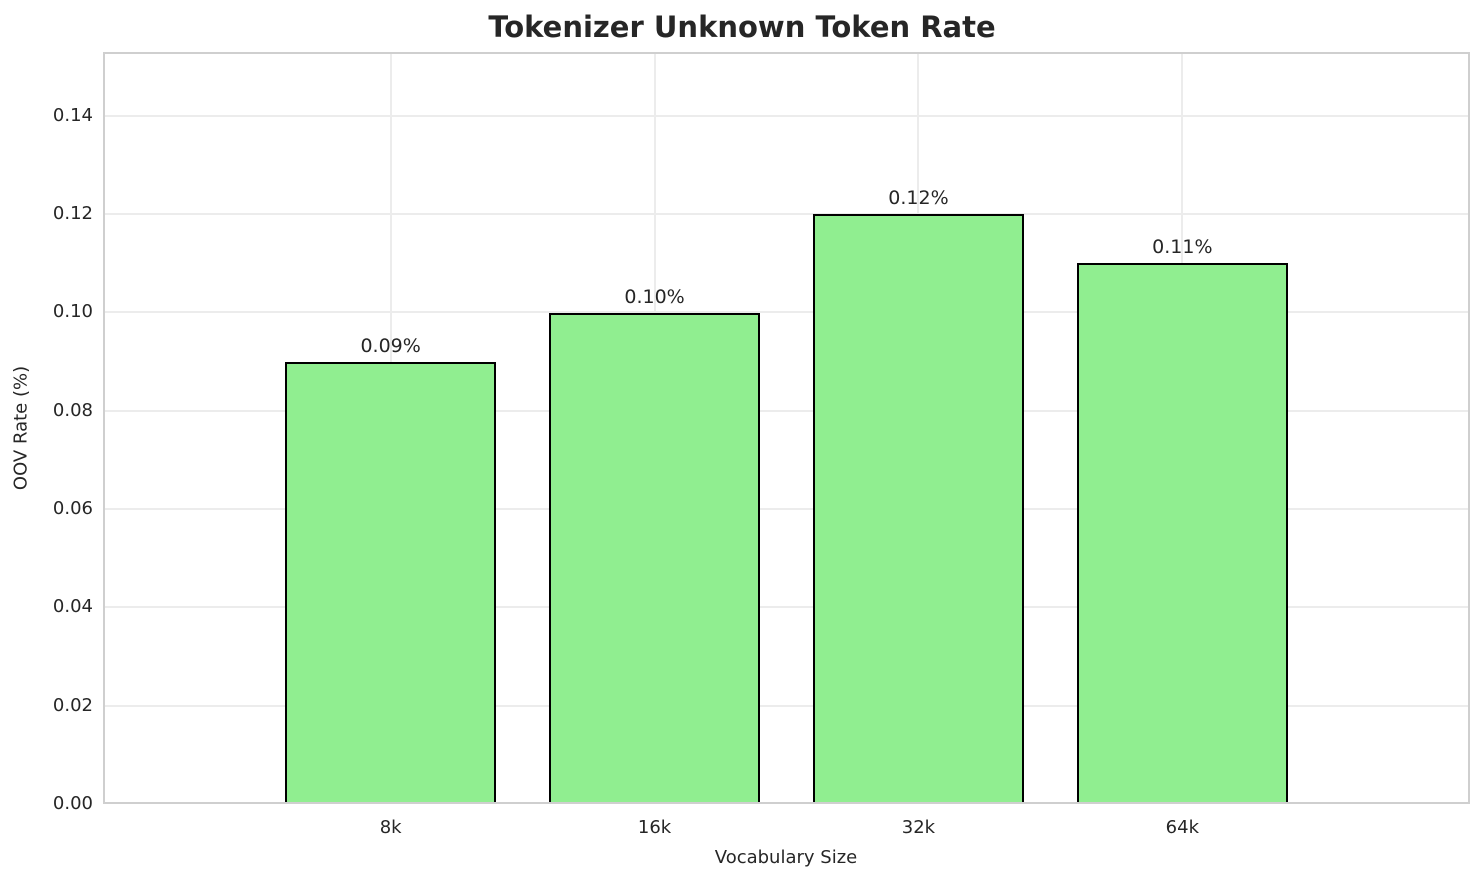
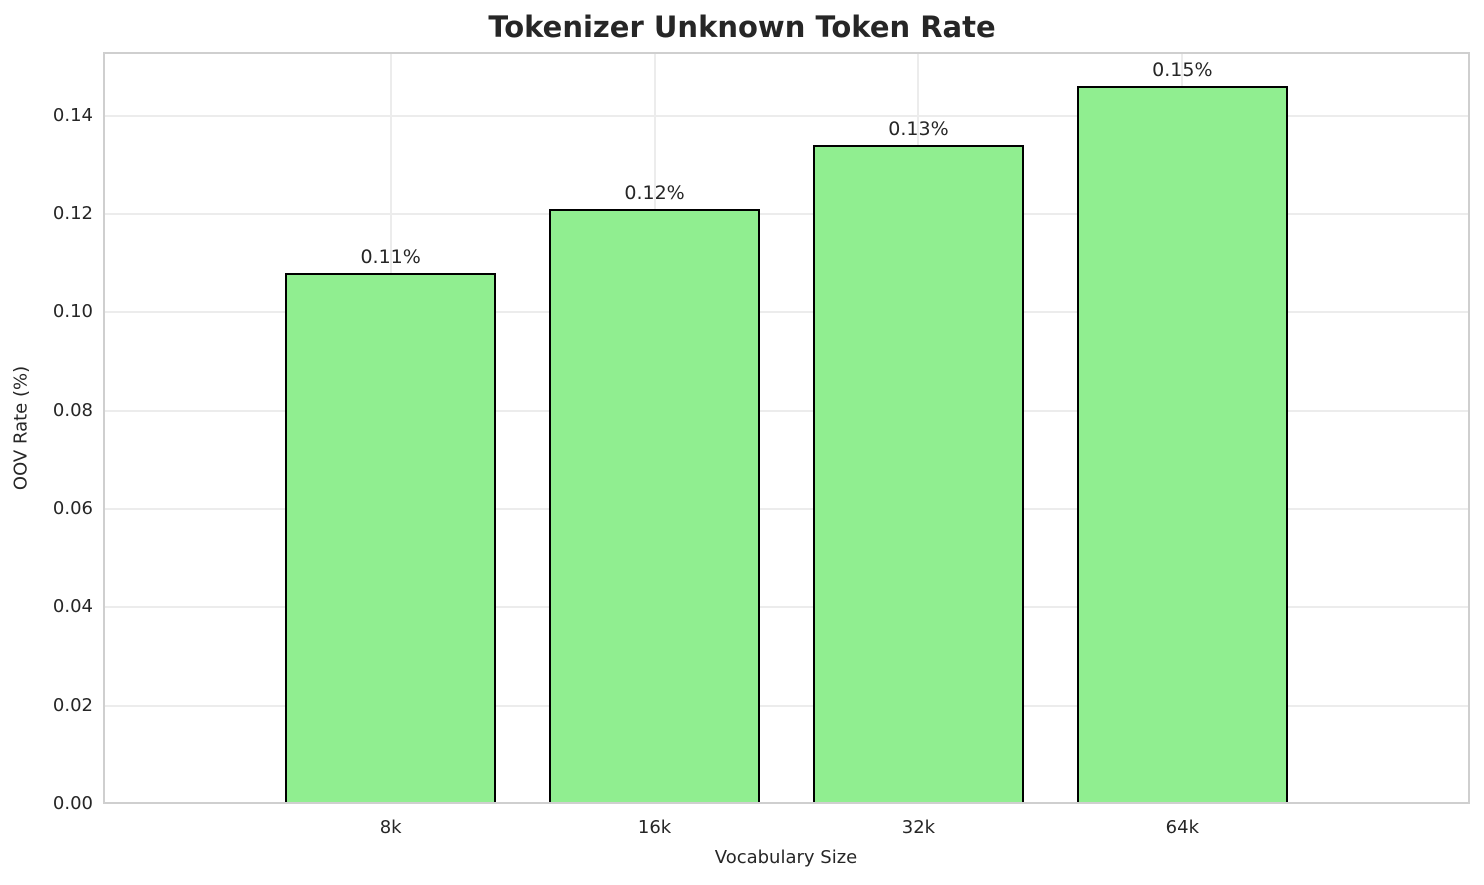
8k: 0.09% -> 0.11%
16k: 0.10% -> 0.12%
32k: 0.12% -> 0.13%
64k: 0.11% -> 0.15%
